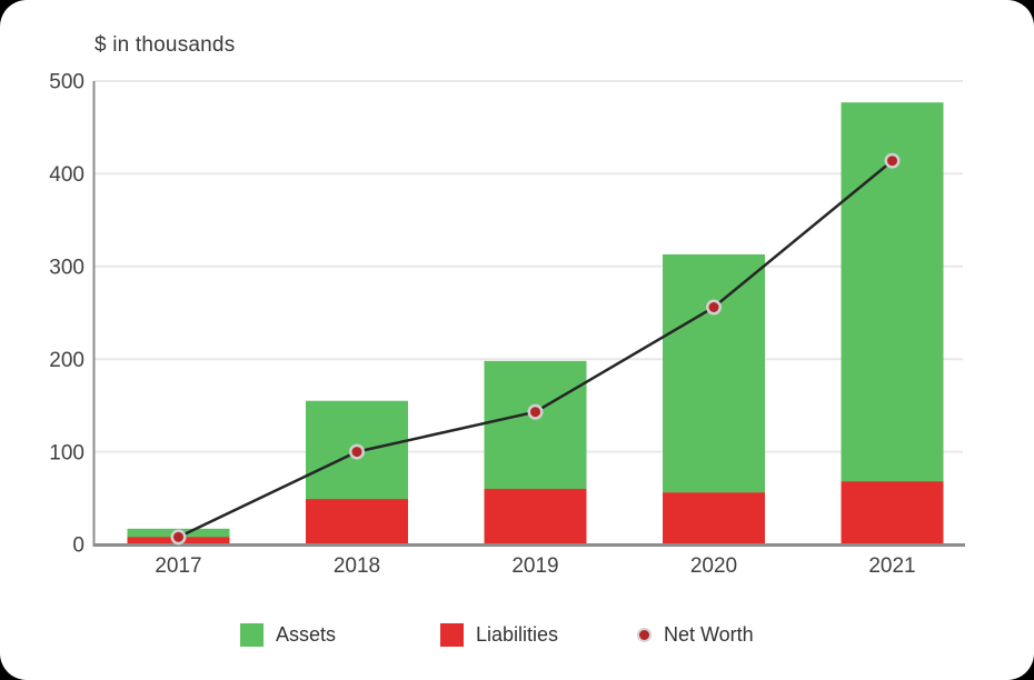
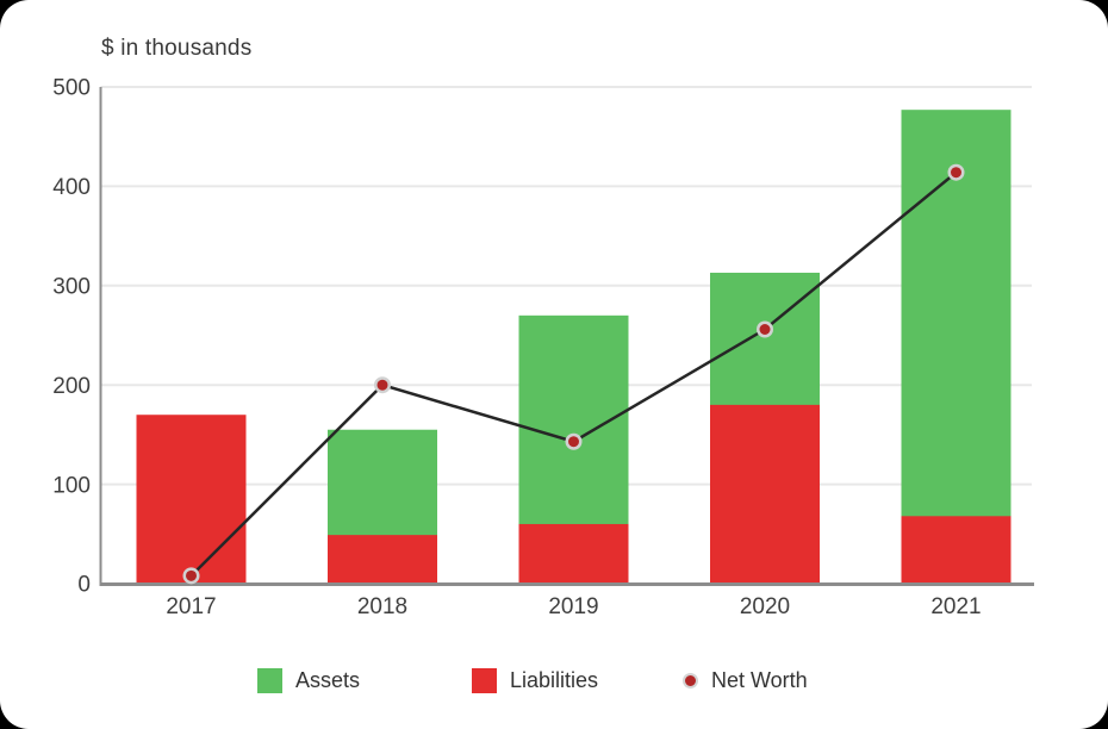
Liabilities/2017: 10 -> 170
Net Worth/2018: 100 -> 200
Assets/2019: 200 -> 270
Liabilities/2020: 60 -> 180
